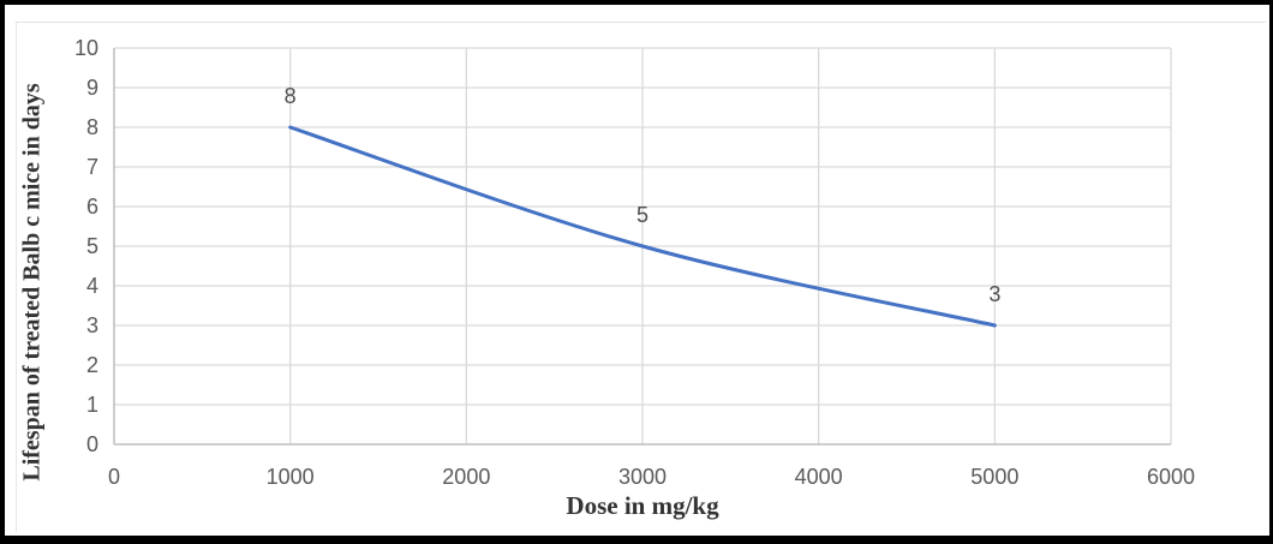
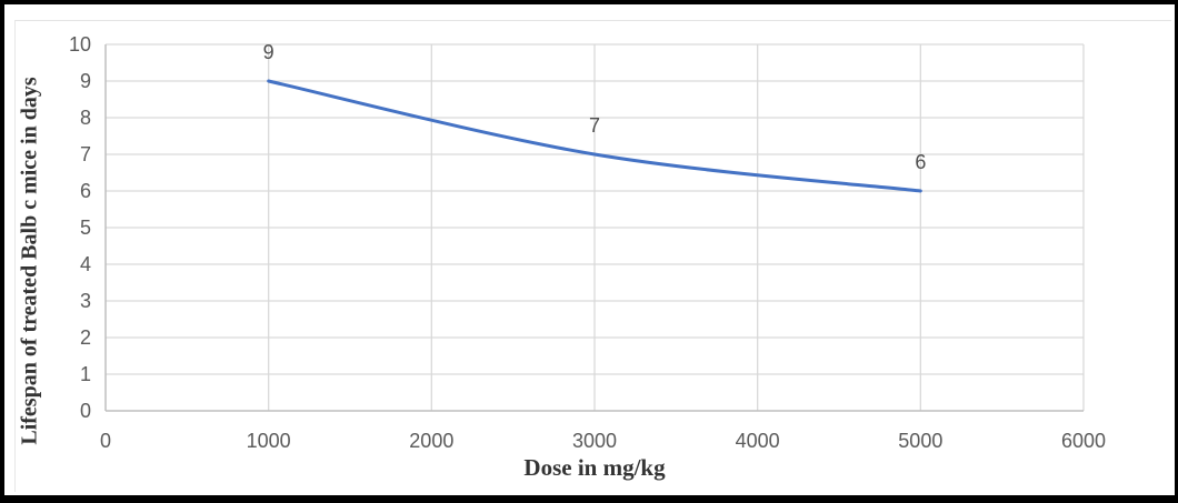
1000: 8 -> 9
3000: 5 -> 7
5000: 3 -> 6
